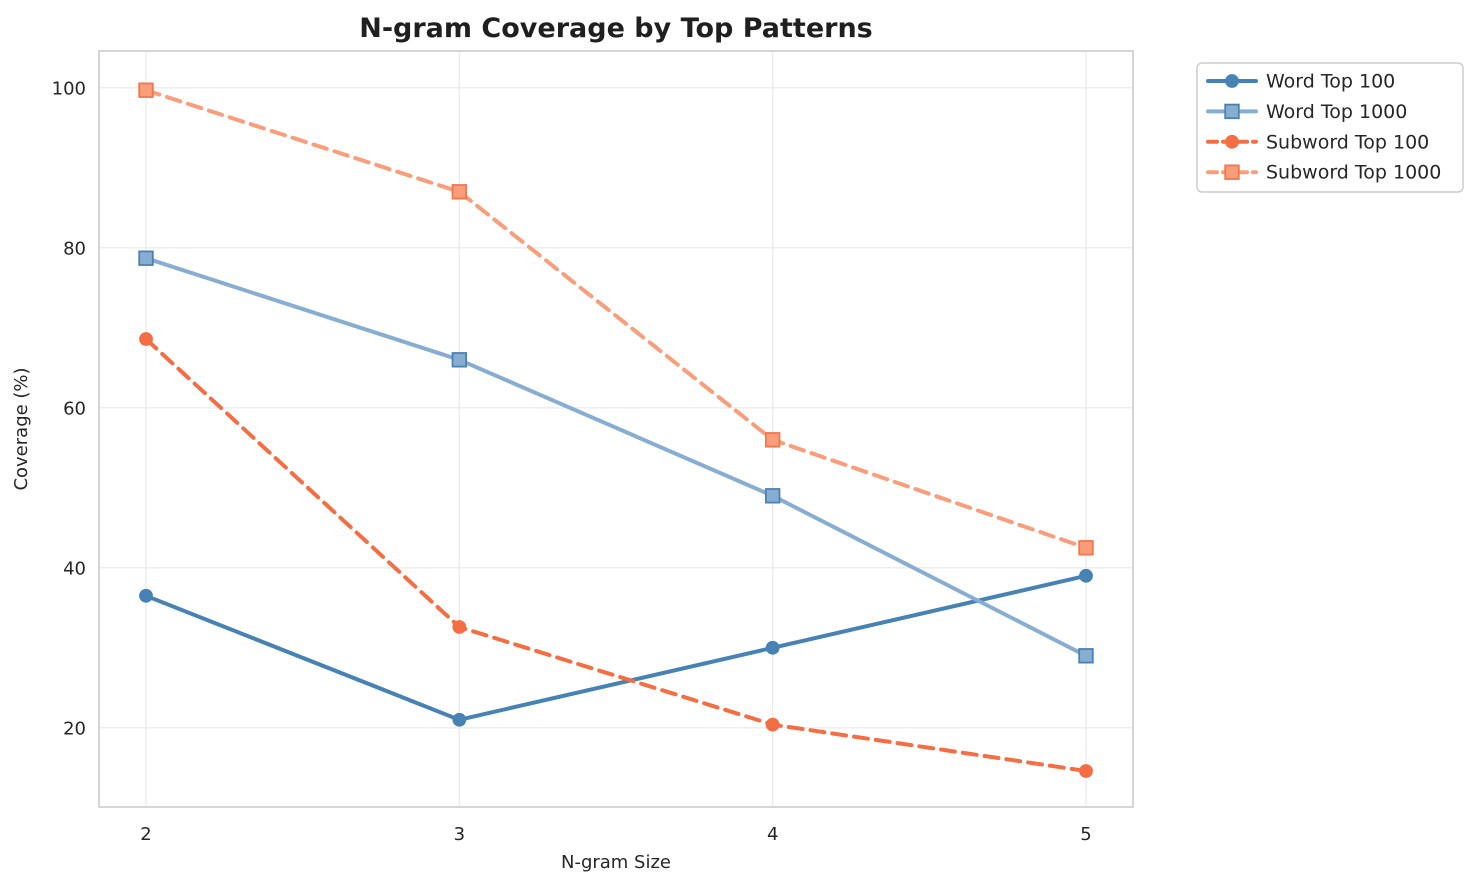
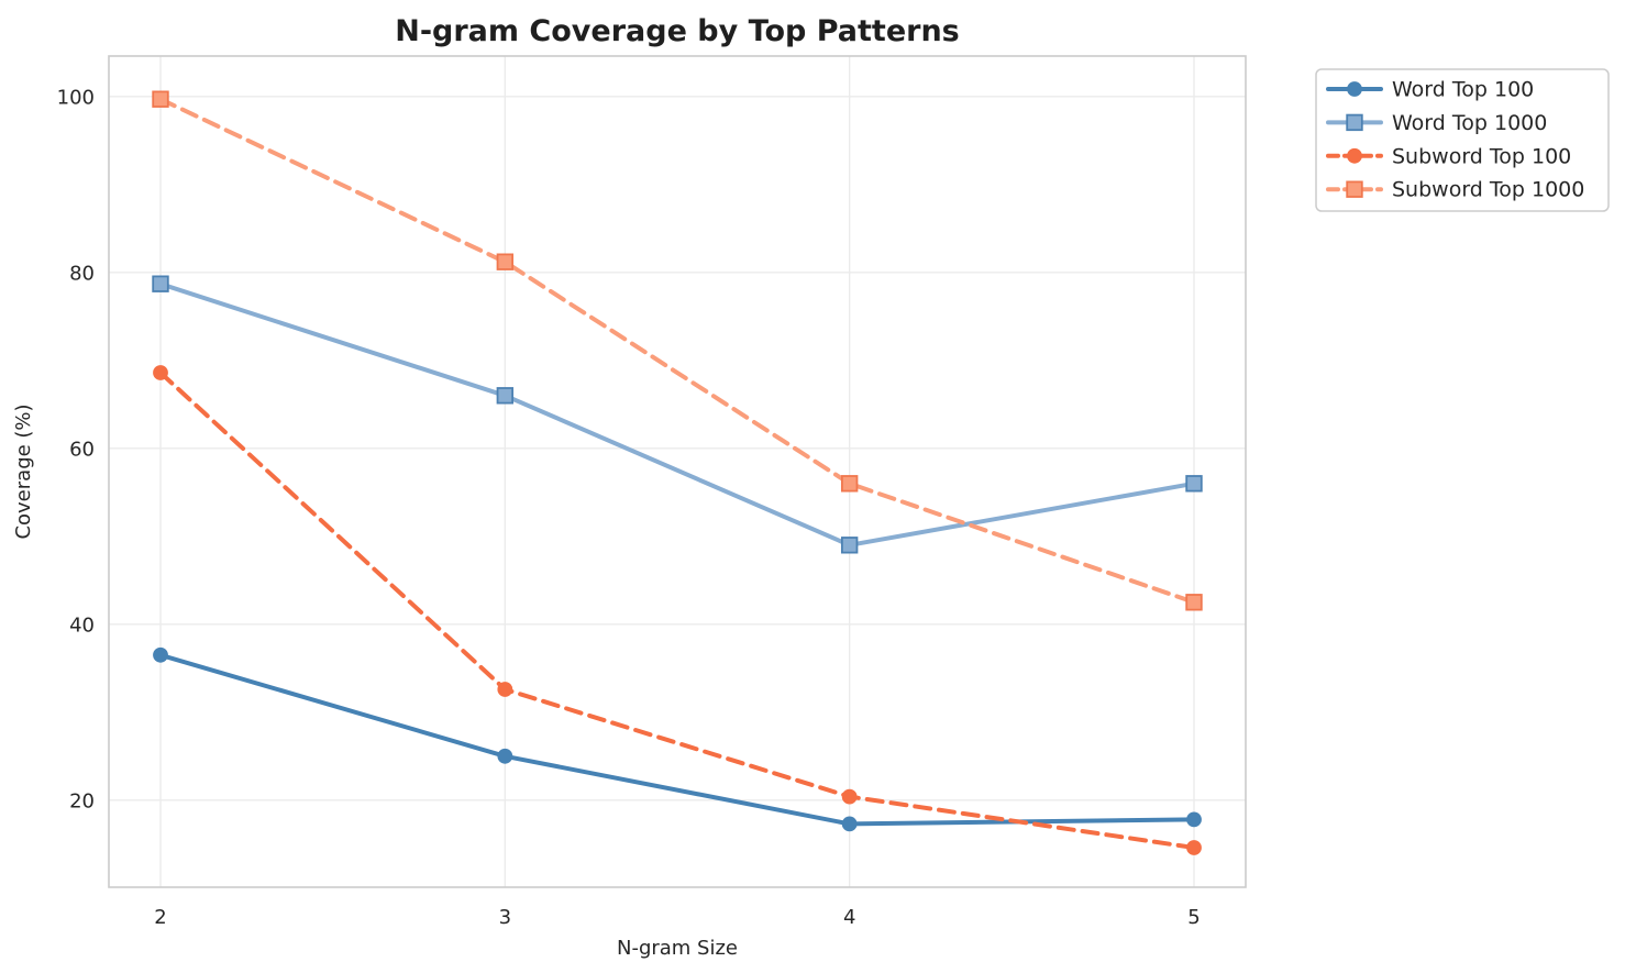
Word Top 100/3: 21 -> 25
Subword Top 1000/3: 87 -> 81
Word Top 100/4: 30 -> 17
Word Top 100/5: 39 -> 18
Word Top 1000/5: 29 -> 56
